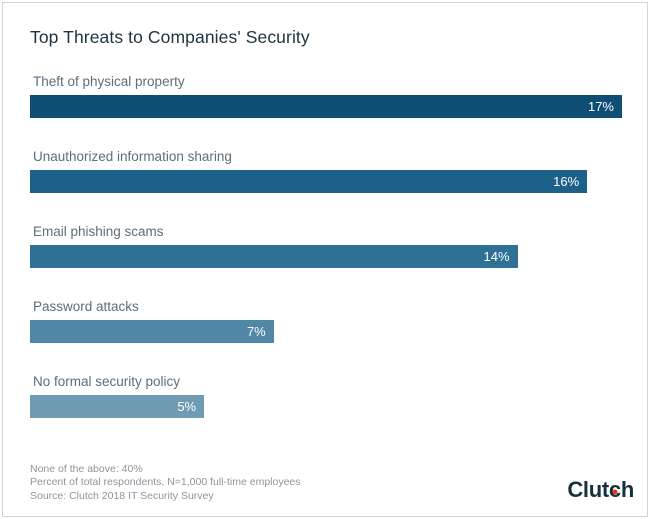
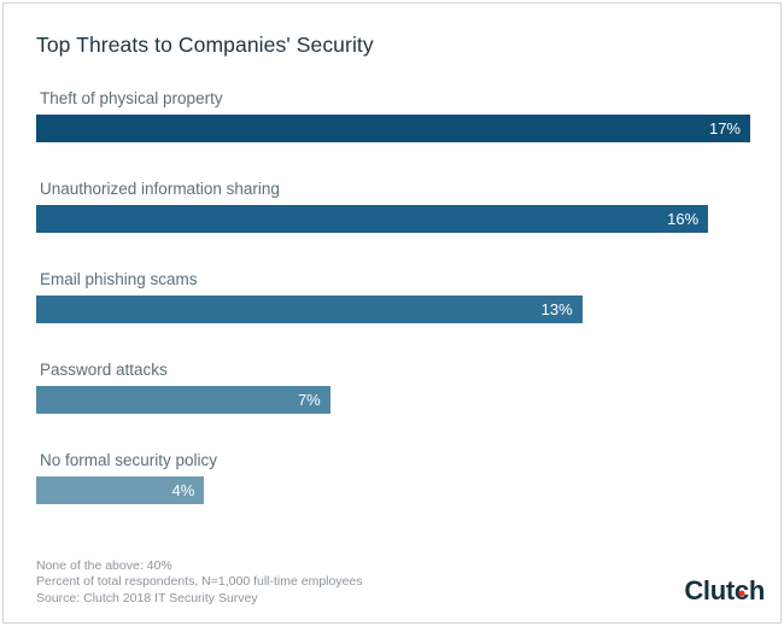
Email phishing scams: 14% -> 13%
No formal security policy: 5% -> 4%
